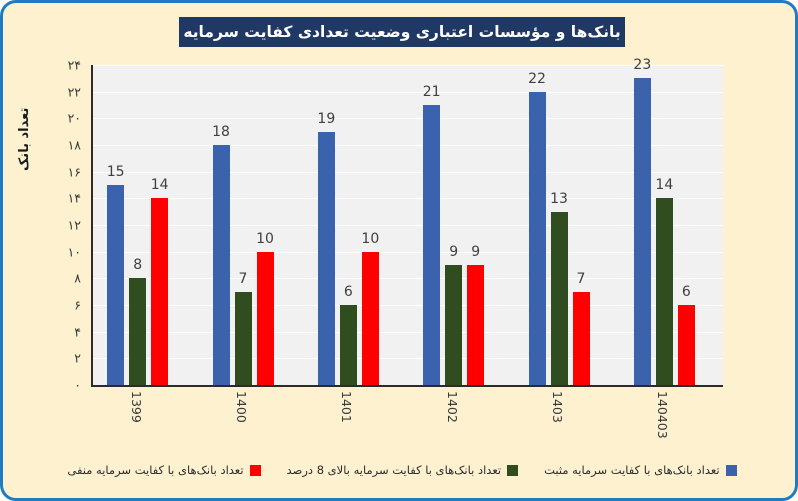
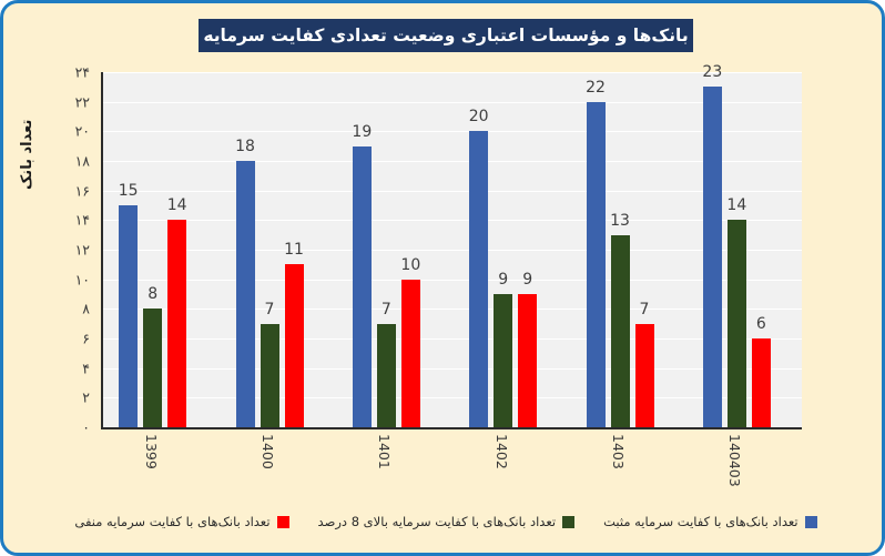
تعداد بانک‌های با کفایت سرمایه منفی/1400: 10 -> 11
تعداد بانک‌های با کفایت سرمایه بالای 8 درصد/1401: 6 -> 7
تعداد بانک‌های با کفایت سرمایه مثبت/1402: 21 -> 20
